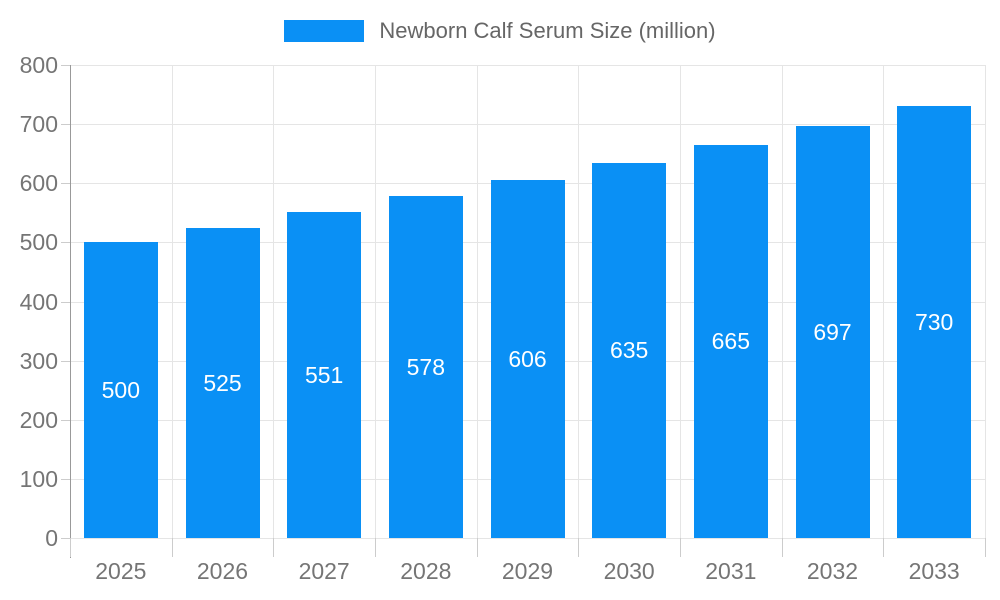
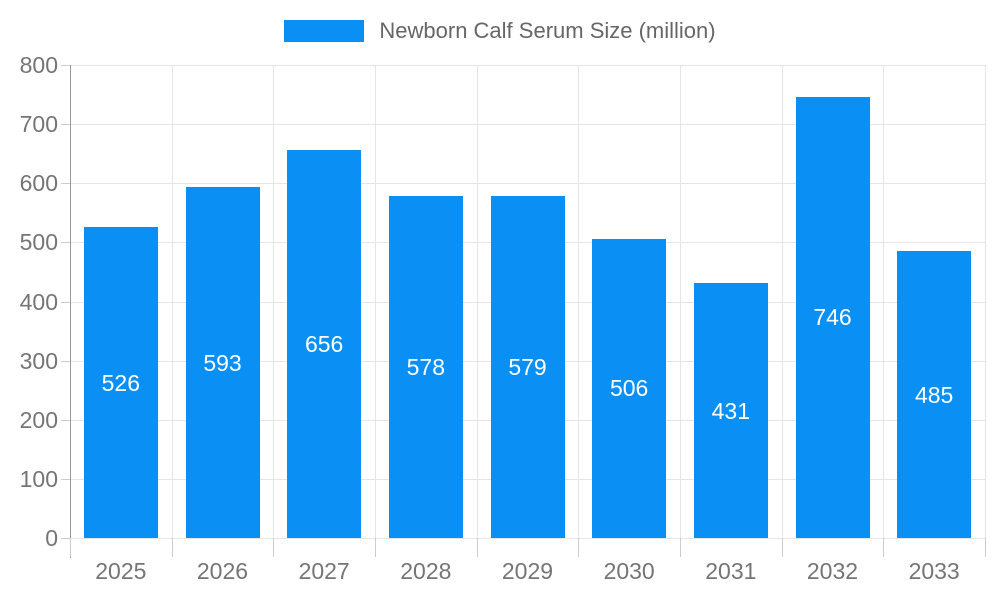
2025: 500 -> 526
2026: 525 -> 593
2027: 551 -> 656
2029: 606 -> 579
2030: 635 -> 506
2031: 665 -> 431
2032: 697 -> 746
2033: 730 -> 485
